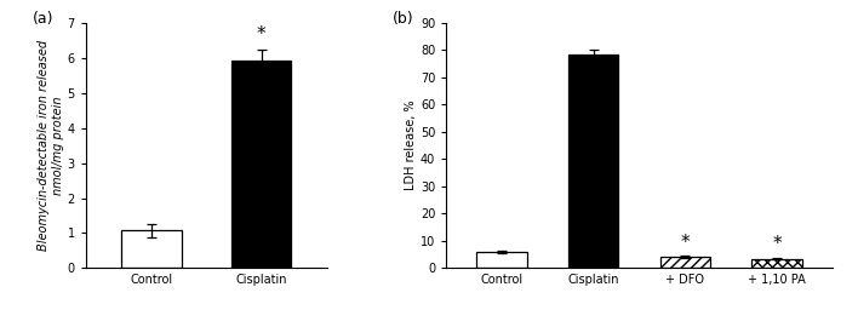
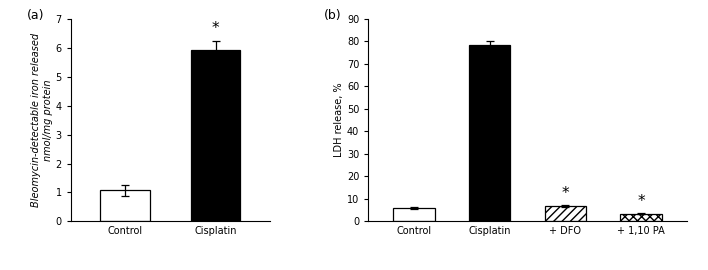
+ DFO: 4.2 -> 7.0
